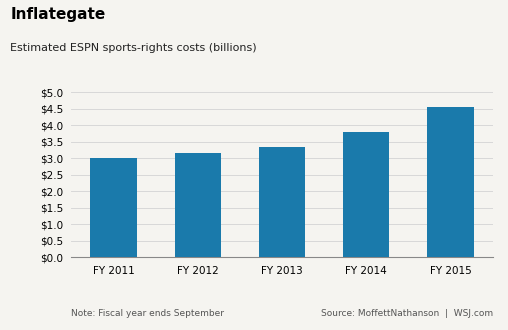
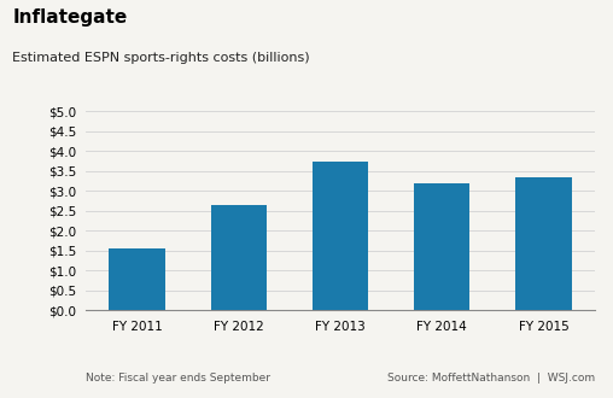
FY 2011: $3.00 -> $1.55
FY 2012: $3.15 -> $2.65
FY 2013: $3.35 -> $3.75
FY 2014: $3.80 -> $3.20
FY 2015: $4.55 -> $3.35
